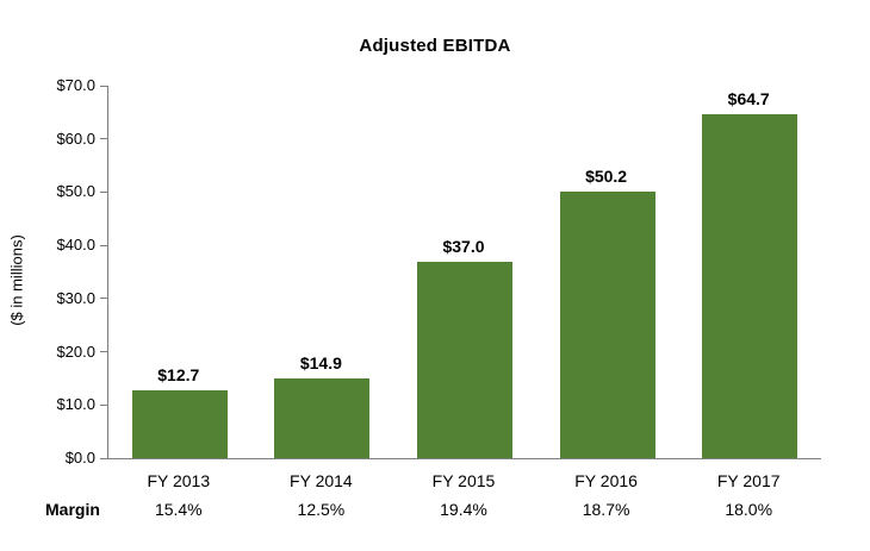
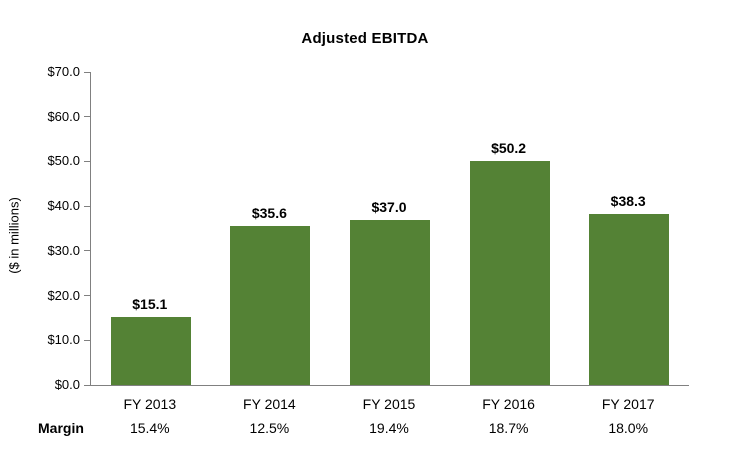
FY 2013: $12.7 -> $15.1
FY 2014: $14.9 -> $35.6
FY 2017: $64.7 -> $38.3
